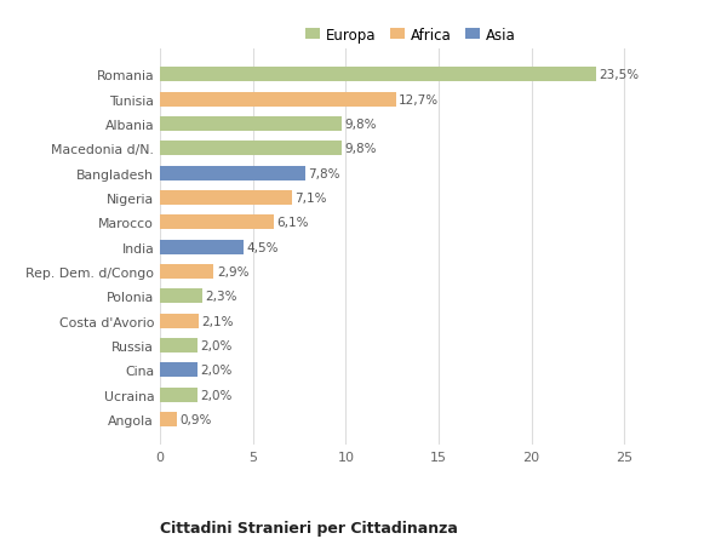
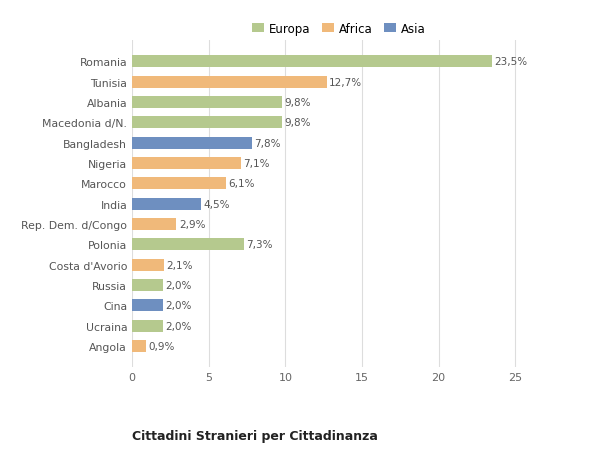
Polonia: 2,3% -> 7,3%
